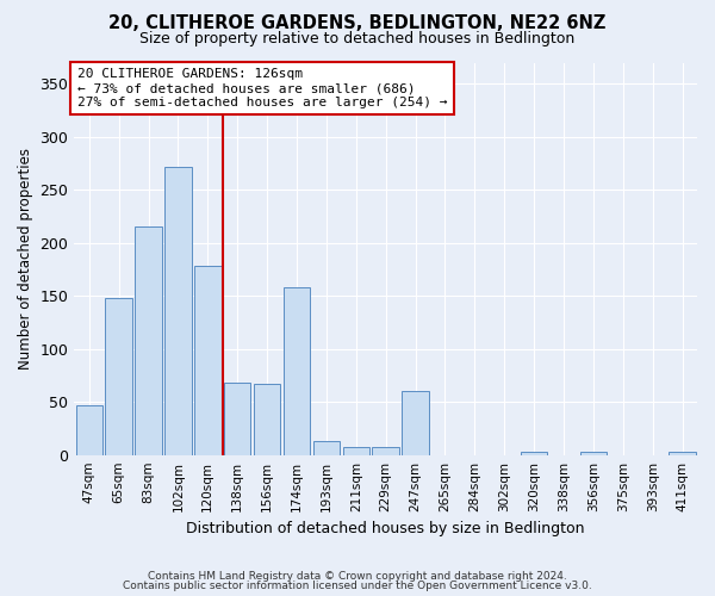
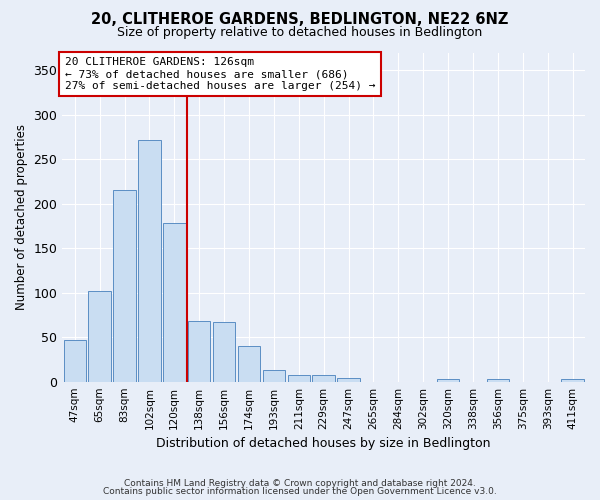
65sqm: 148 -> 102
174sqm: 158 -> 40
247sqm: 60 -> 4
